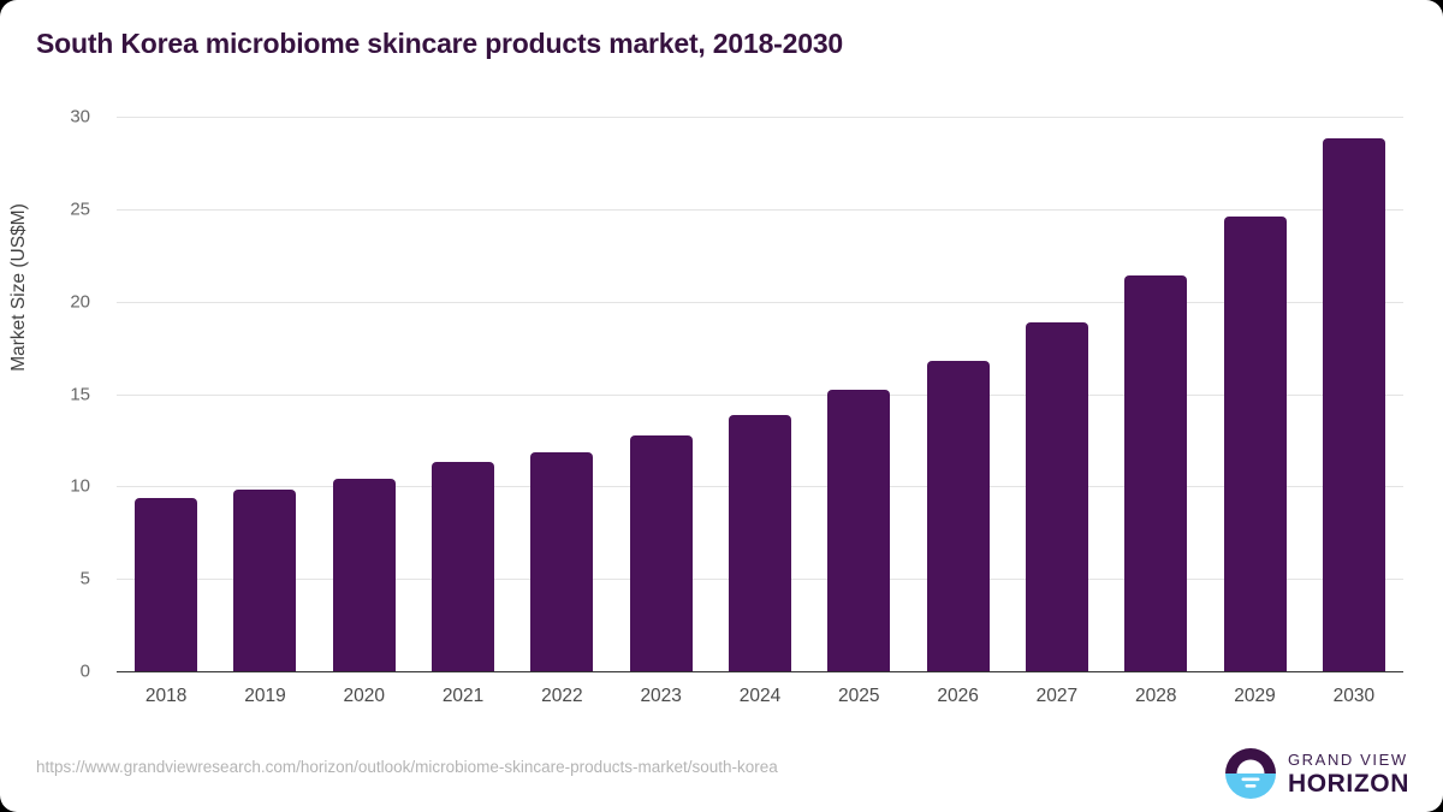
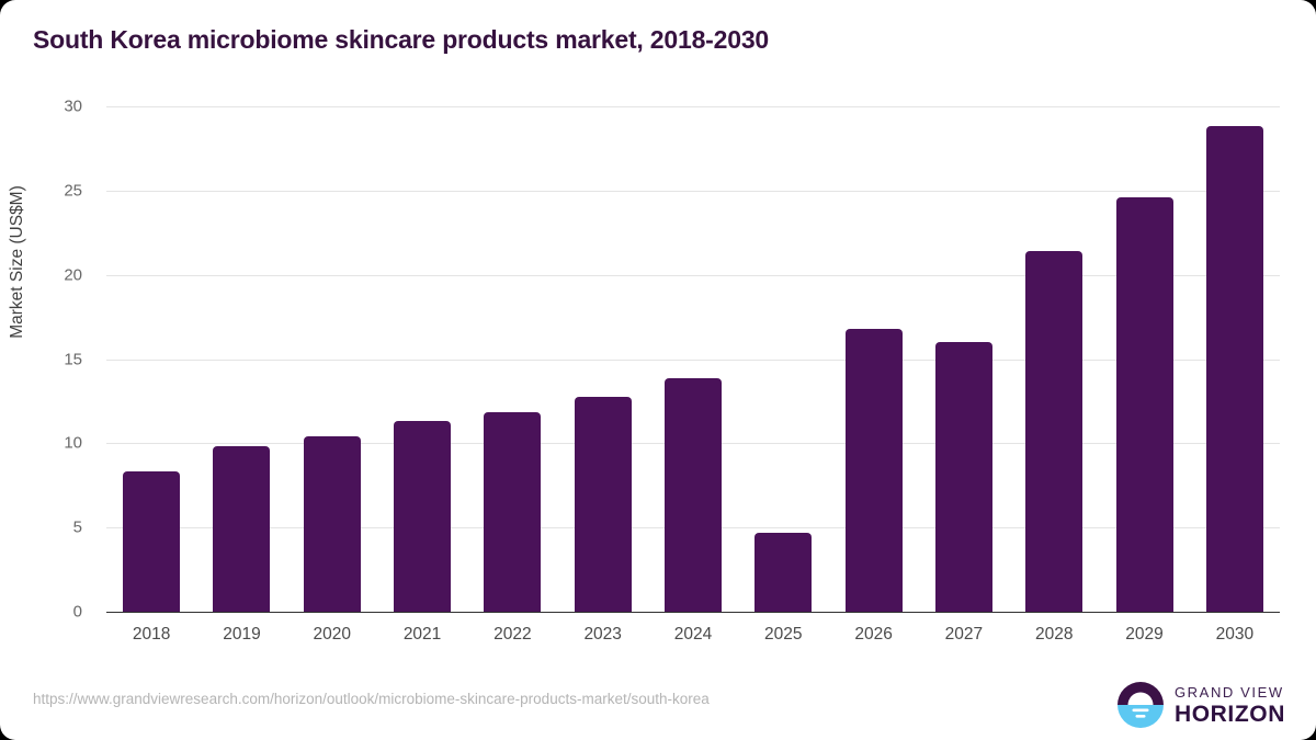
2018: 9.3 -> 8.3
2025: 15.2 -> 4.7
2027: 18.9 -> 16.0
